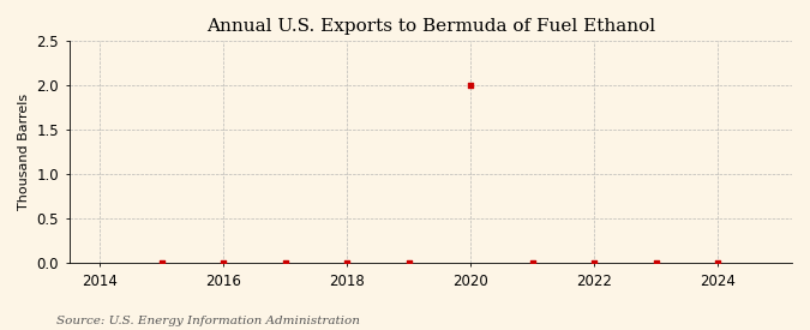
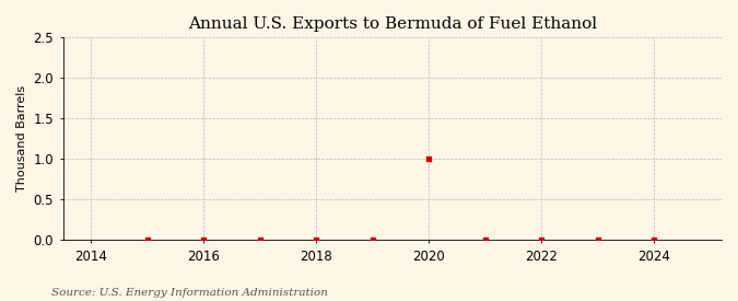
2020: 2 -> 1
